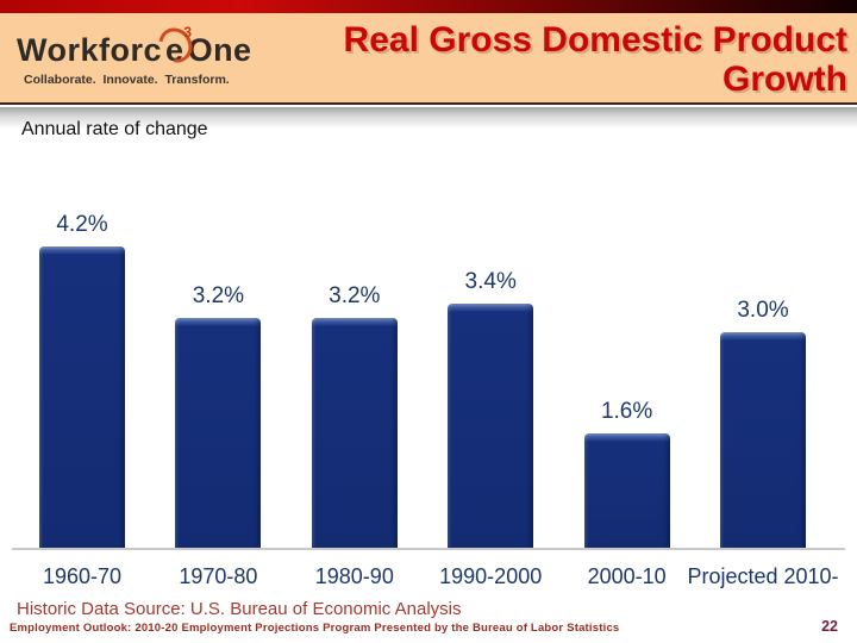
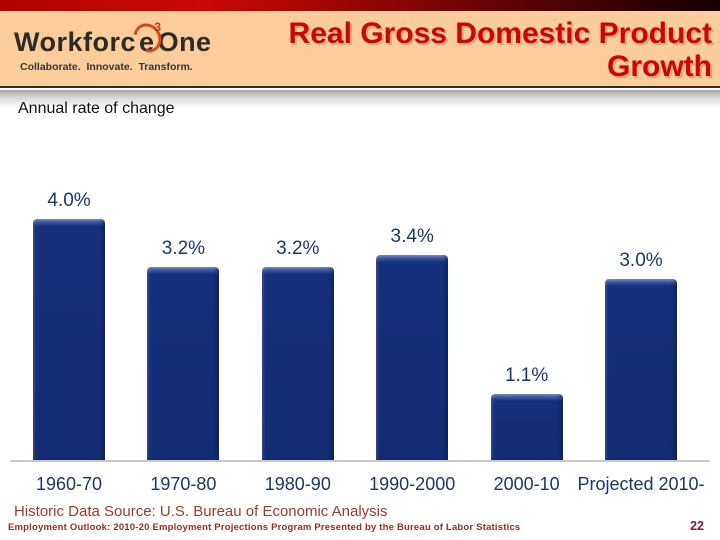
1960-70: 4.2% -> 4.0%
2000-10: 1.6% -> 1.1%
